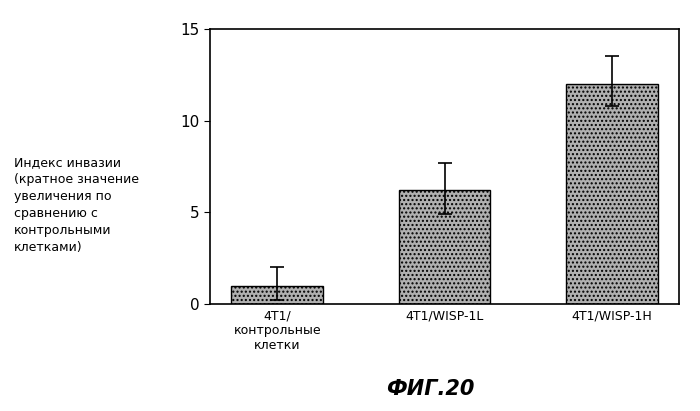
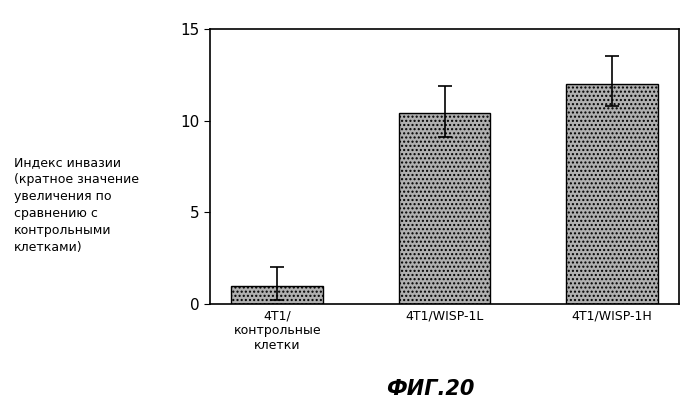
4T1/WISP-1L: 6.2 -> 10.4
